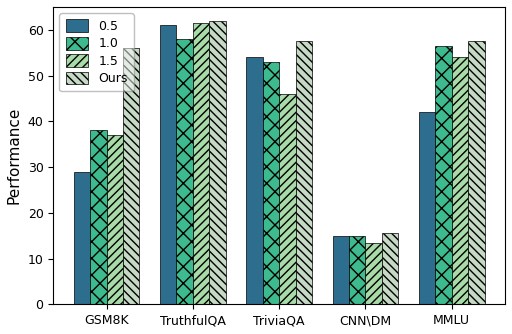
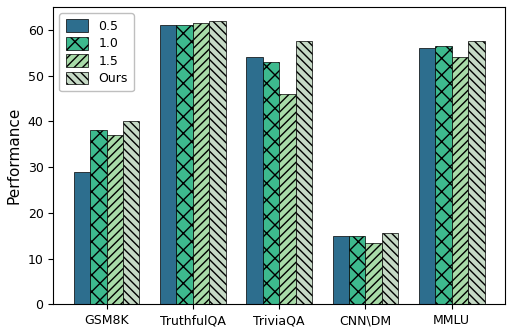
Ours/GSM8K: 56.0 -> 40.0
1.0/TruthfulQA: 58.0 -> 61.0
0.5/MMLU: 42 -> 56
